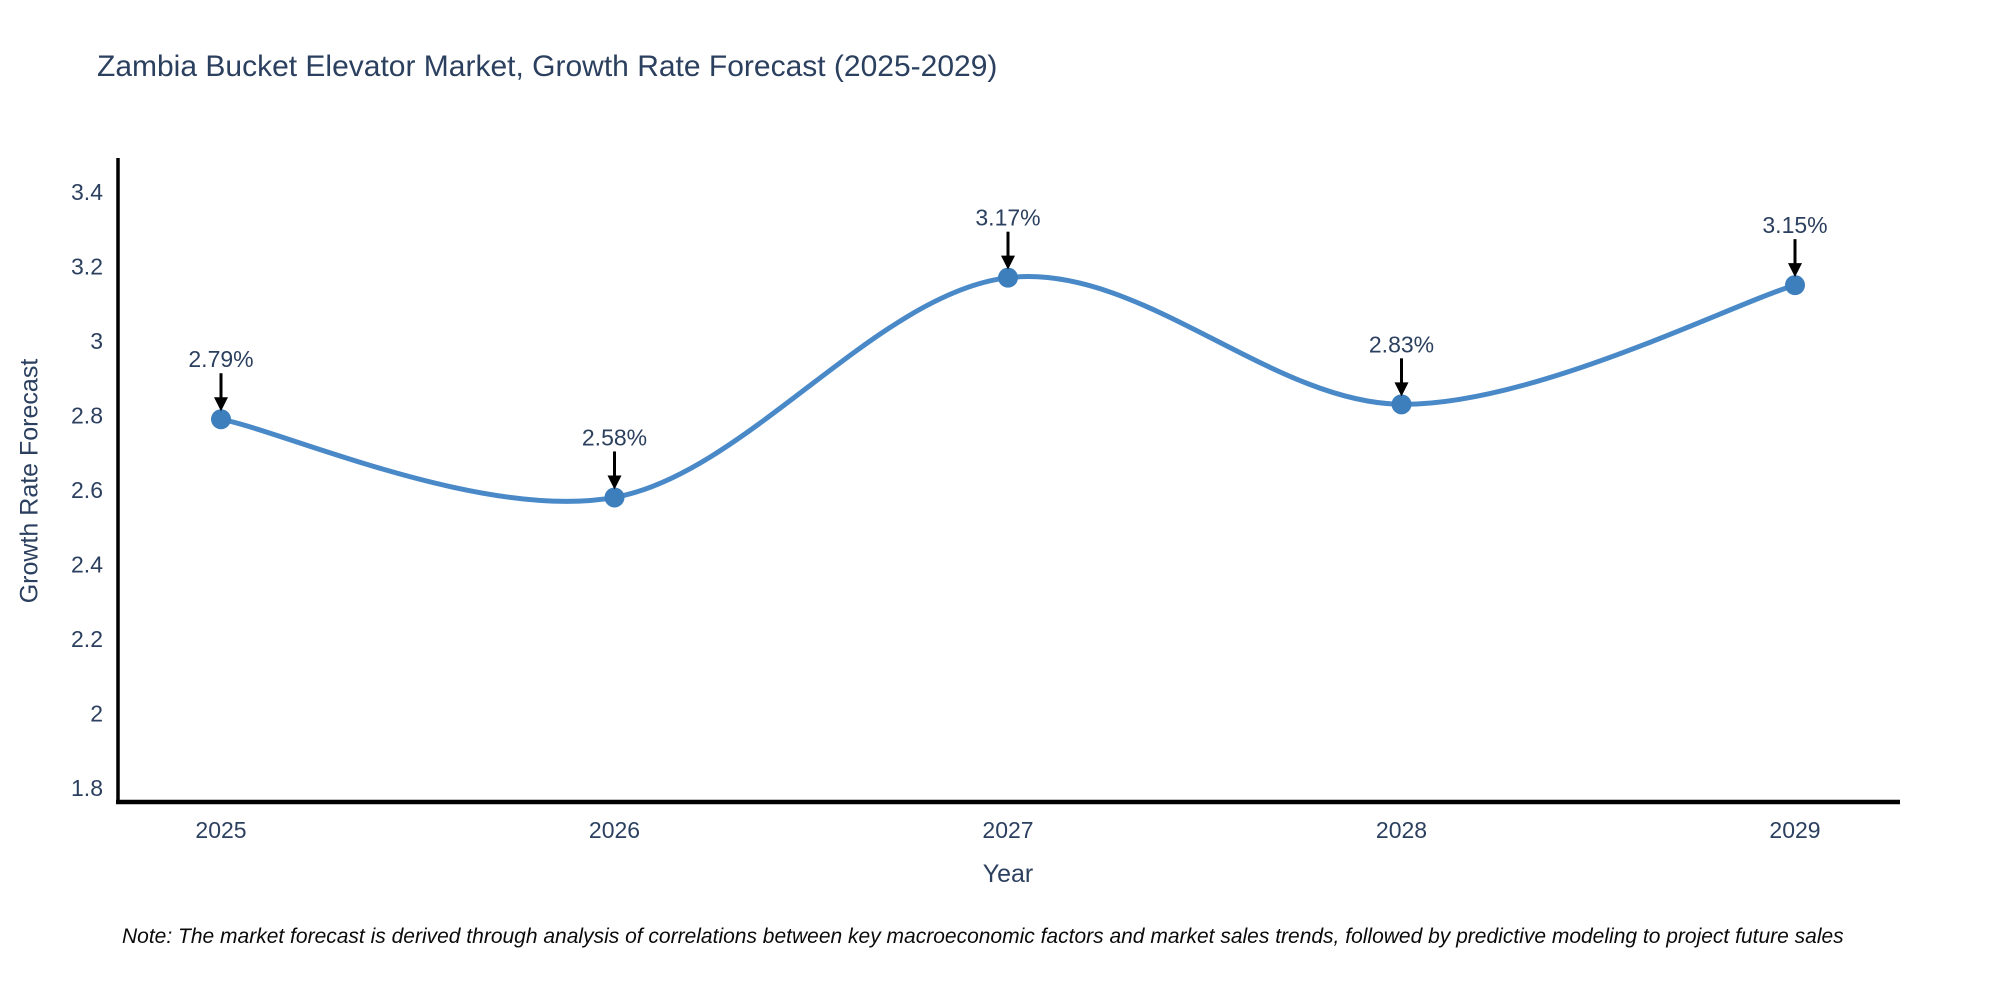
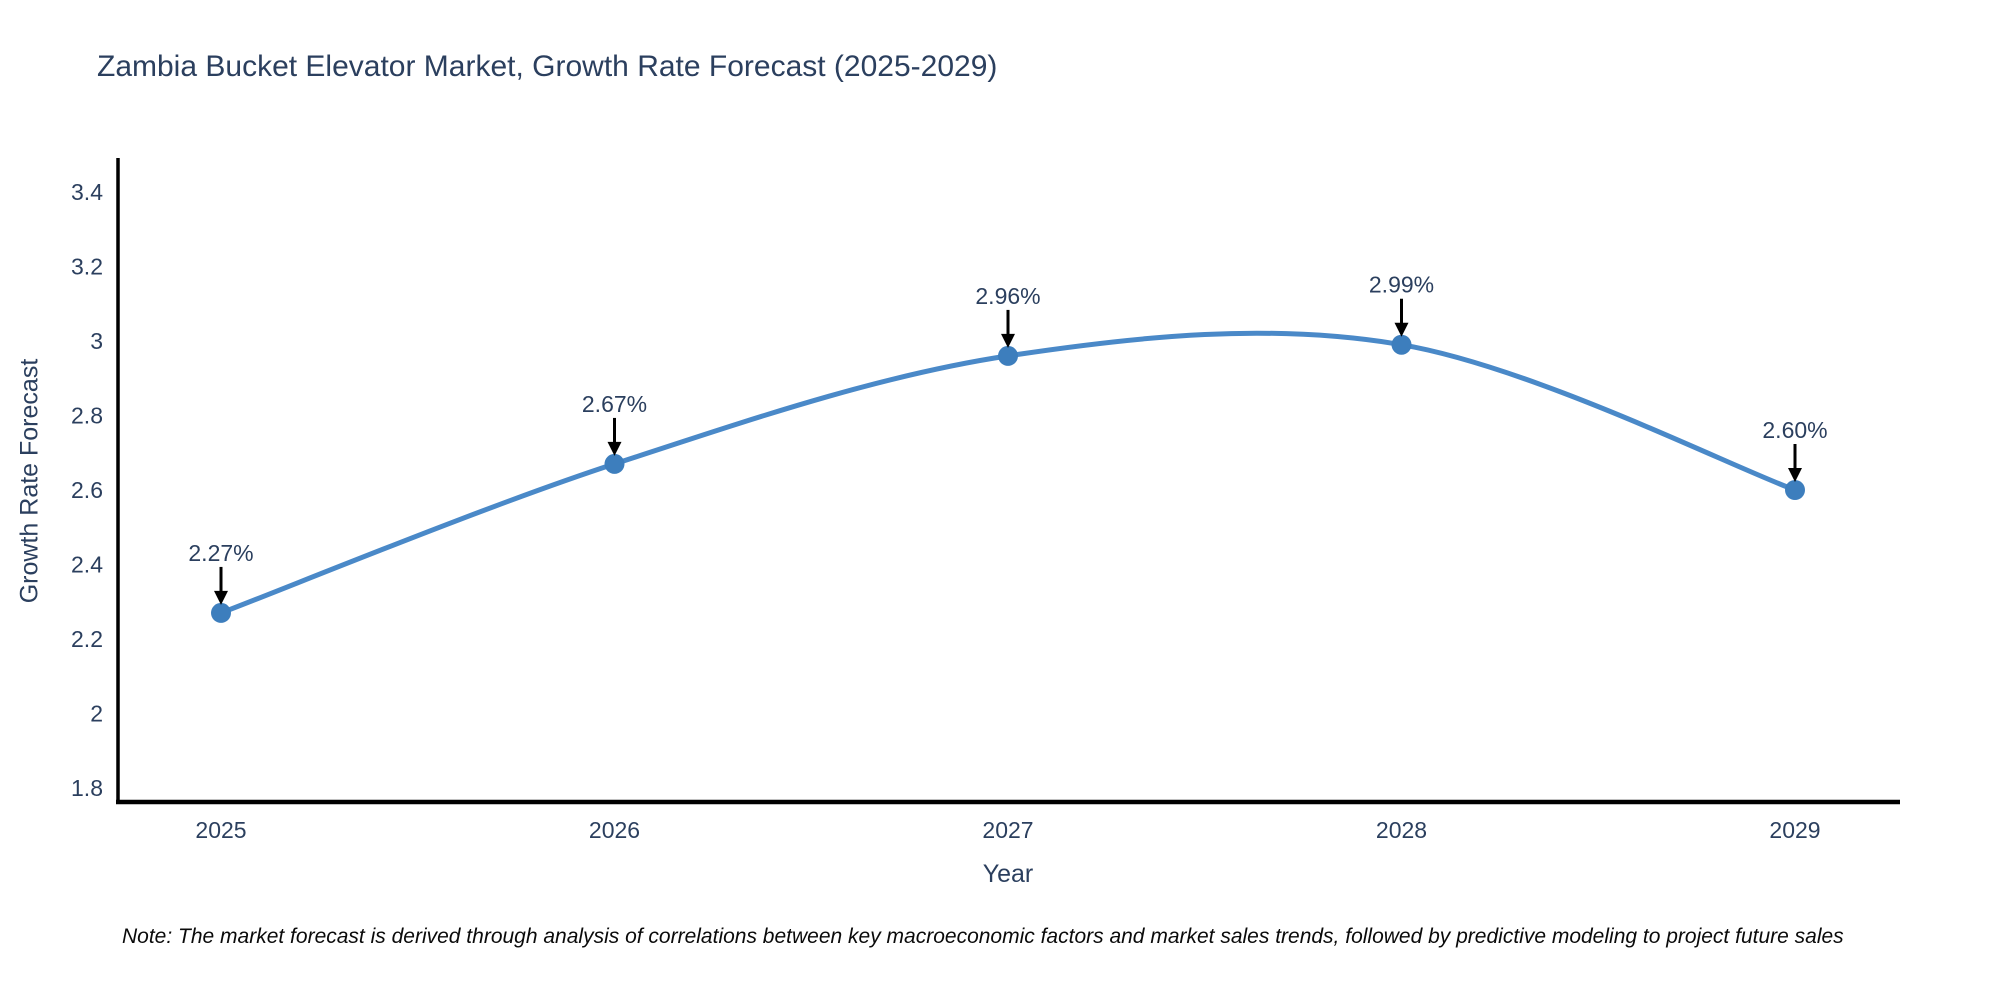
2025: 2.79% -> 2.27%
2026: 2.58% -> 2.67%
2027: 3.17% -> 2.96%
2028: 2.83% -> 2.99%
2029: 3.15% -> 2.60%
